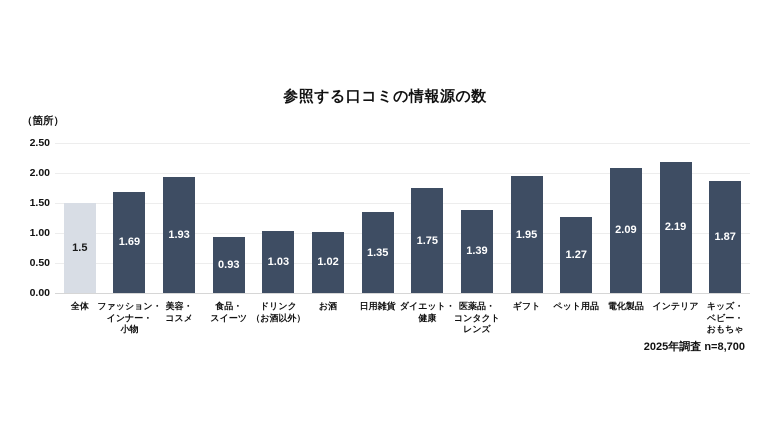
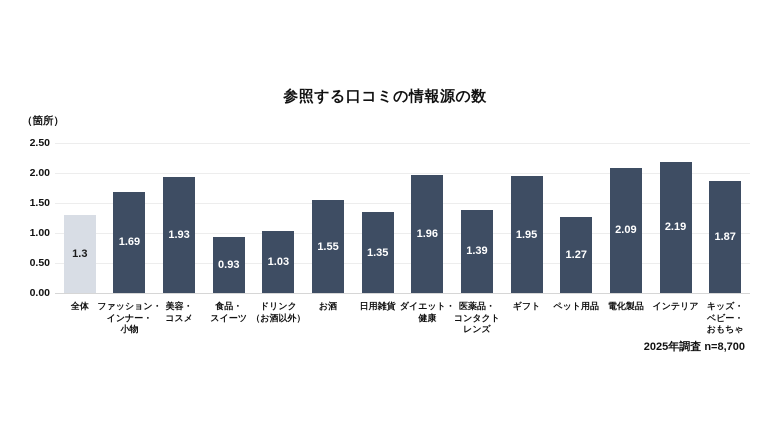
全体: 1.5 -> 1.3
お酒: 1.02 -> 1.55
ダイエット・ 健康: 1.75 -> 1.96
